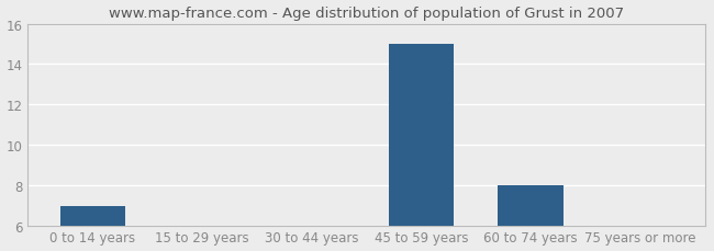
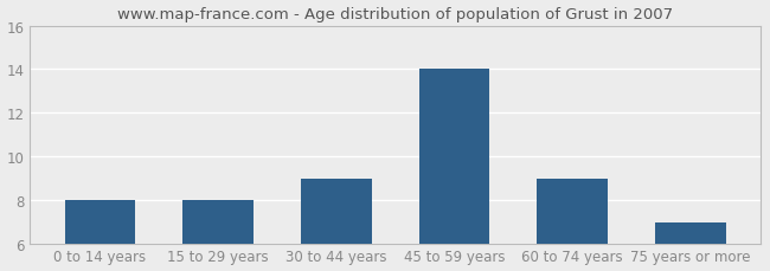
0 to 14 years: 7 -> 8
15 to 29 years: 6 -> 8
30 to 44 years: 6 -> 9
45 to 59 years: 15 -> 14
60 to 74 years: 8 -> 9
75 years or more: 6 -> 7
